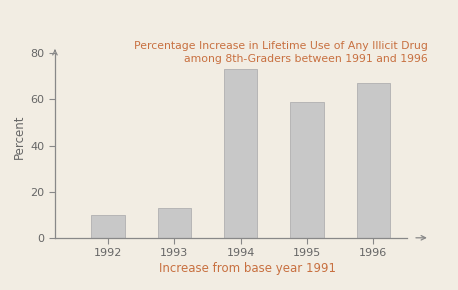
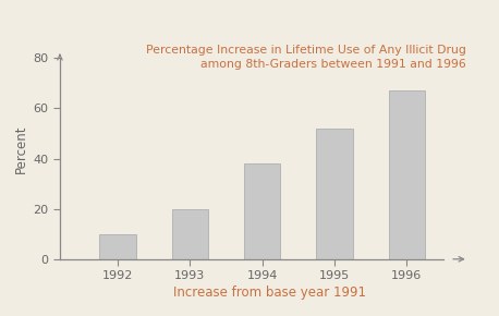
1993: 13 -> 20
1994: 73 -> 38
1995: 59 -> 52
